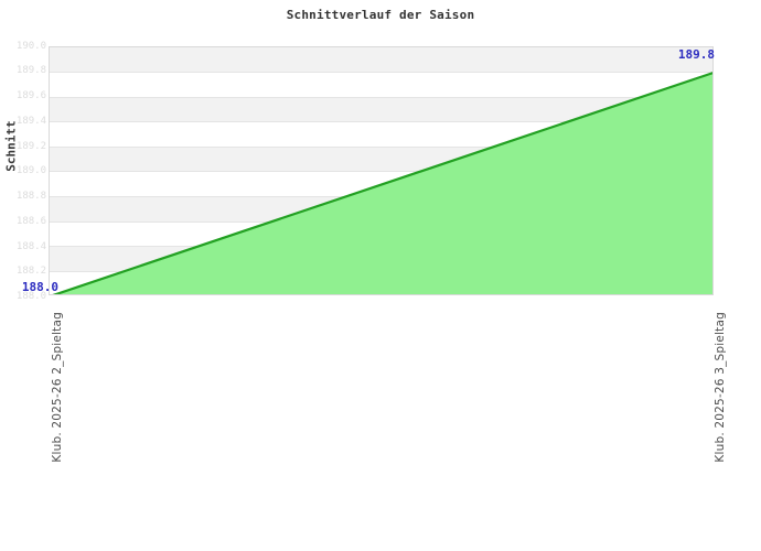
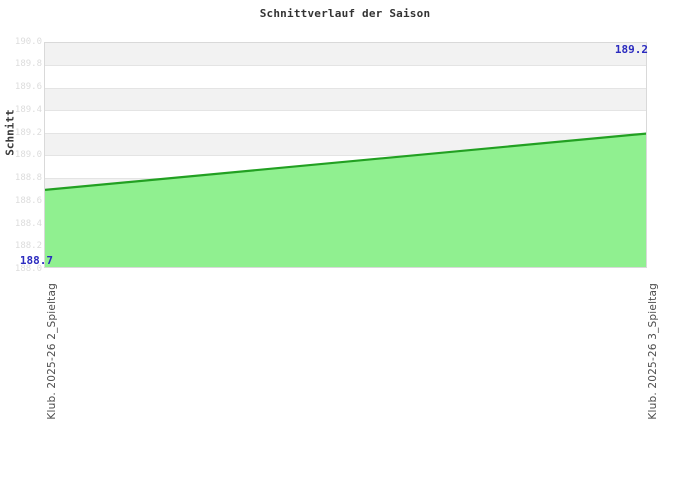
Klub. 2025-26 2_Spieltag: 188.0 -> 188.7
Klub. 2025-26 3_Spieltag: 189.8 -> 189.2
